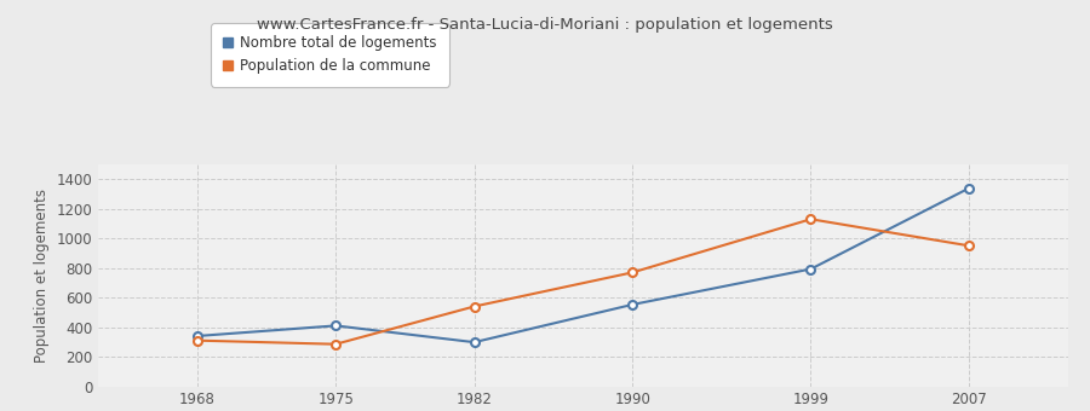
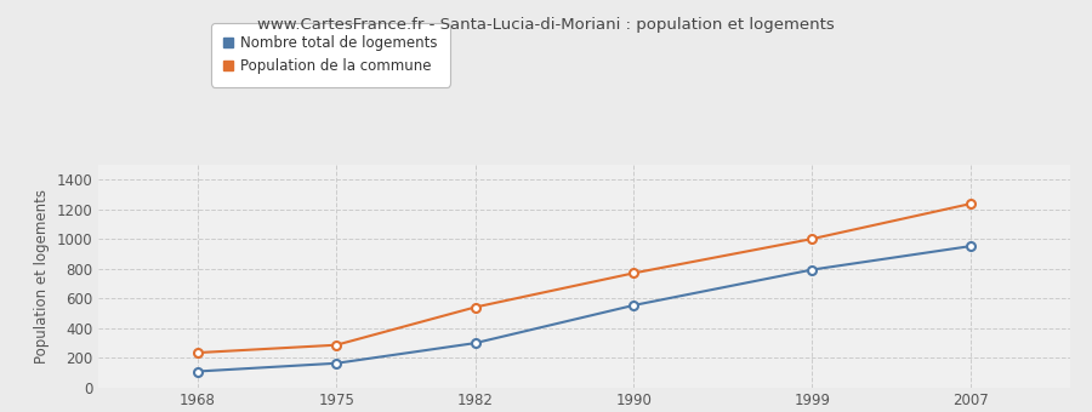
Nombre total de logements/1968: 340 -> 110
Population de la commune/1968: 310 -> 230
Nombre total de logements/1975: 410 -> 160
Population de la commune/1999: 1130 -> 1000
Nombre total de logements/2007: 1340 -> 950
Population de la commune/2007: 950 -> 1240
